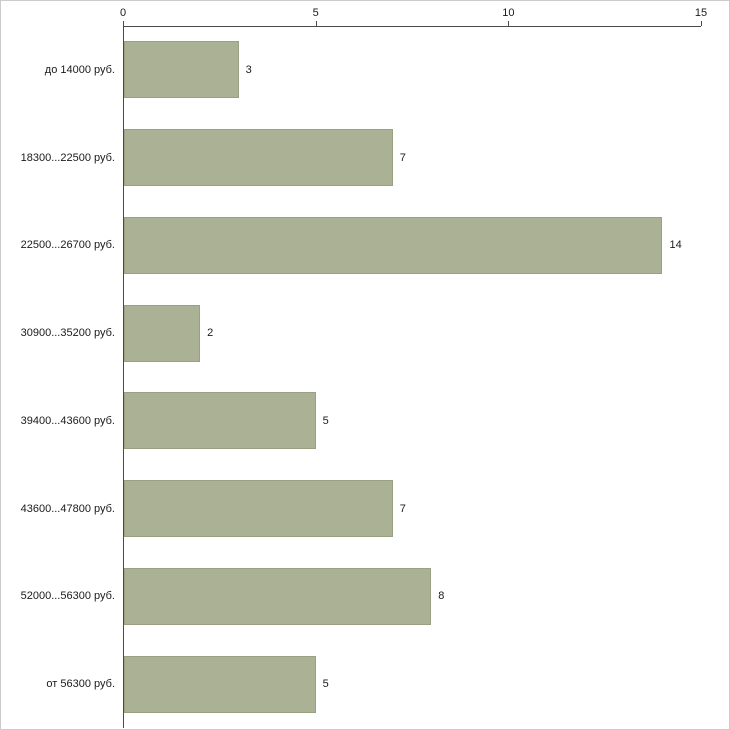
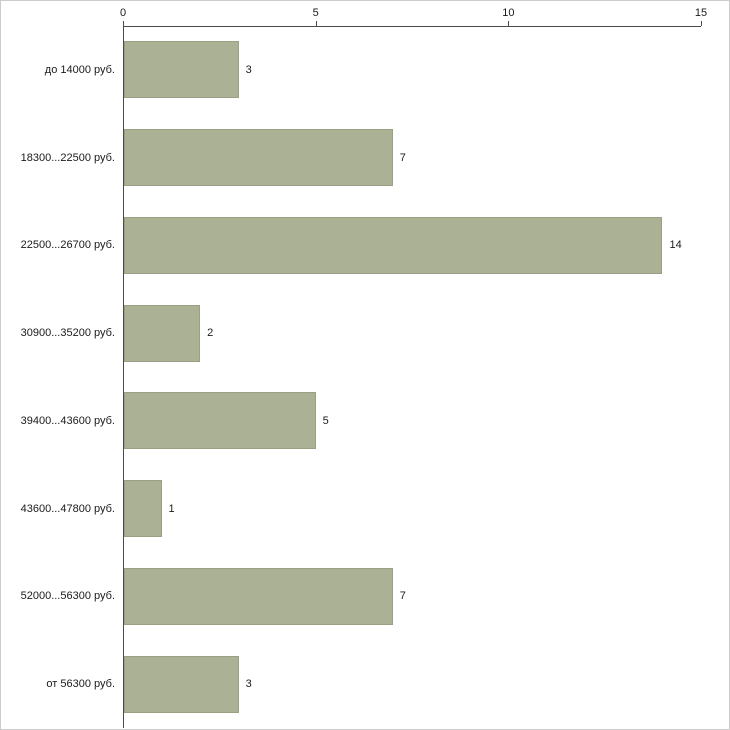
43600...47800 руб.: 7 -> 1
52000...56300 руб.: 8 -> 7
от 56300 руб.: 5 -> 3
